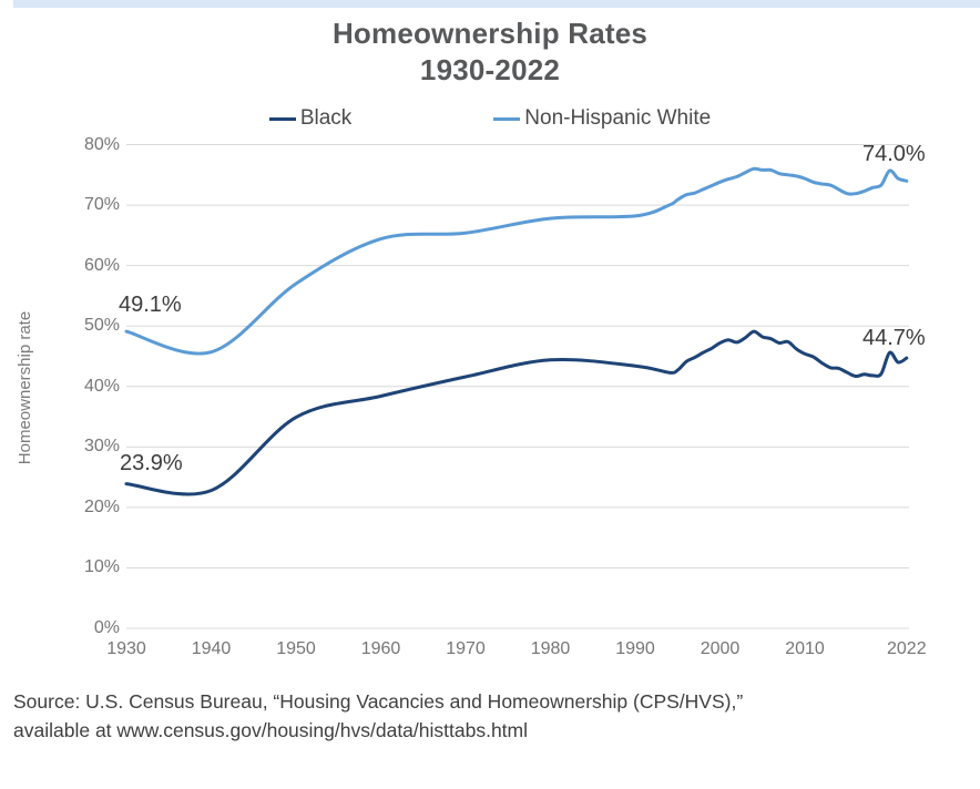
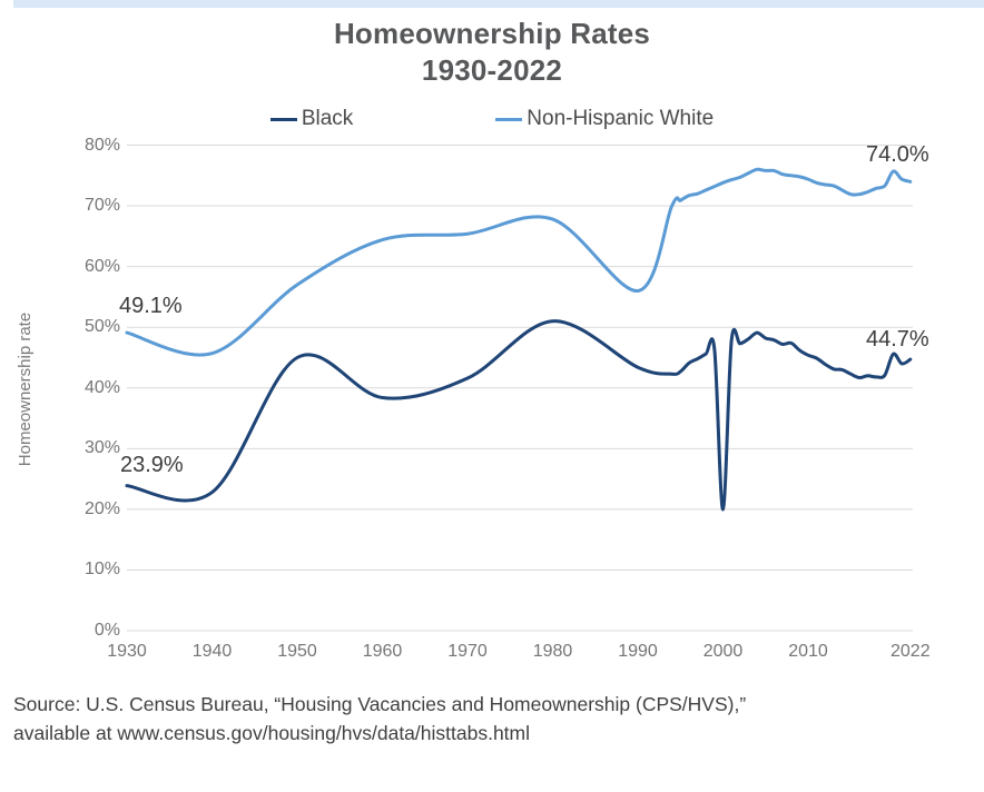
Black/1950: 35% -> 45%
Black/1980: 44% -> 51%
Non-Hispanic White/1990: 68% -> 56%
Black/2000: 47% -> 20%
